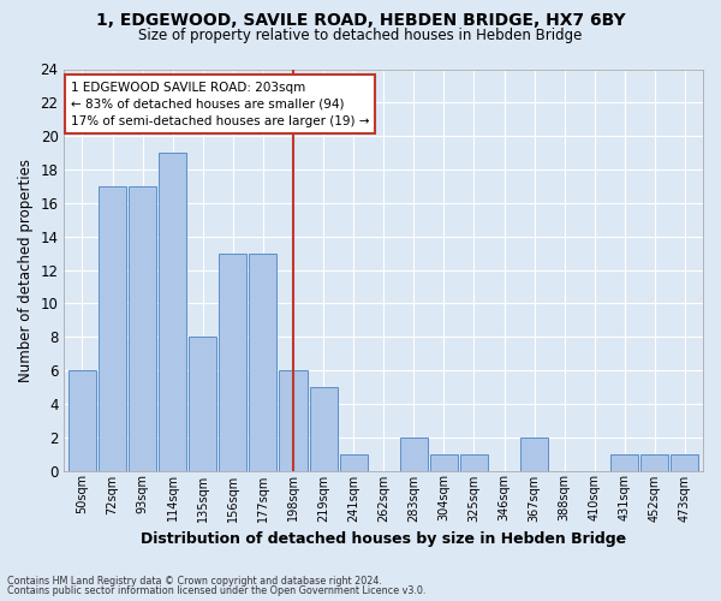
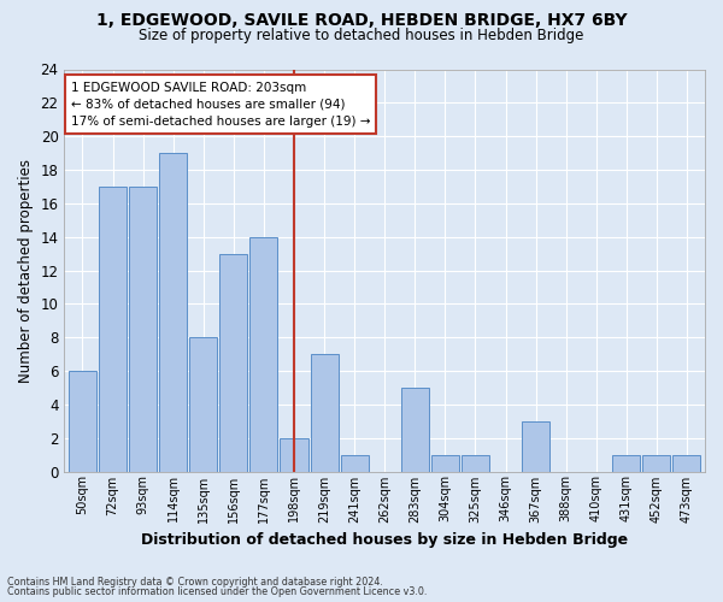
177sqm: 13 -> 14
198sqm: 6 -> 2
219sqm: 5 -> 7
283sqm: 2 -> 5
367sqm: 2 -> 3
